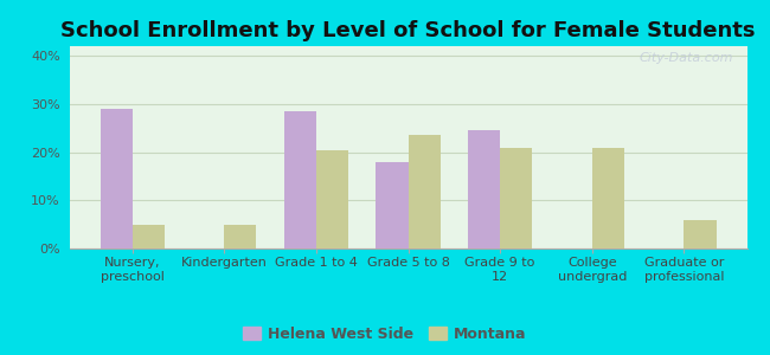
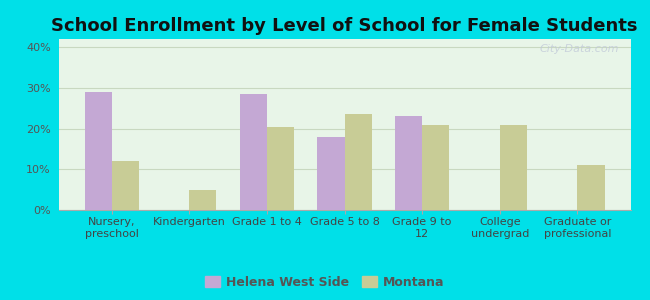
Montana/Nursery, preschool: 5.0% -> 12.0%
Helena West Side/Grade 9 to 12: 24.5% -> 23.0%
Montana/Graduate or professional: 6.0% -> 11.0%
